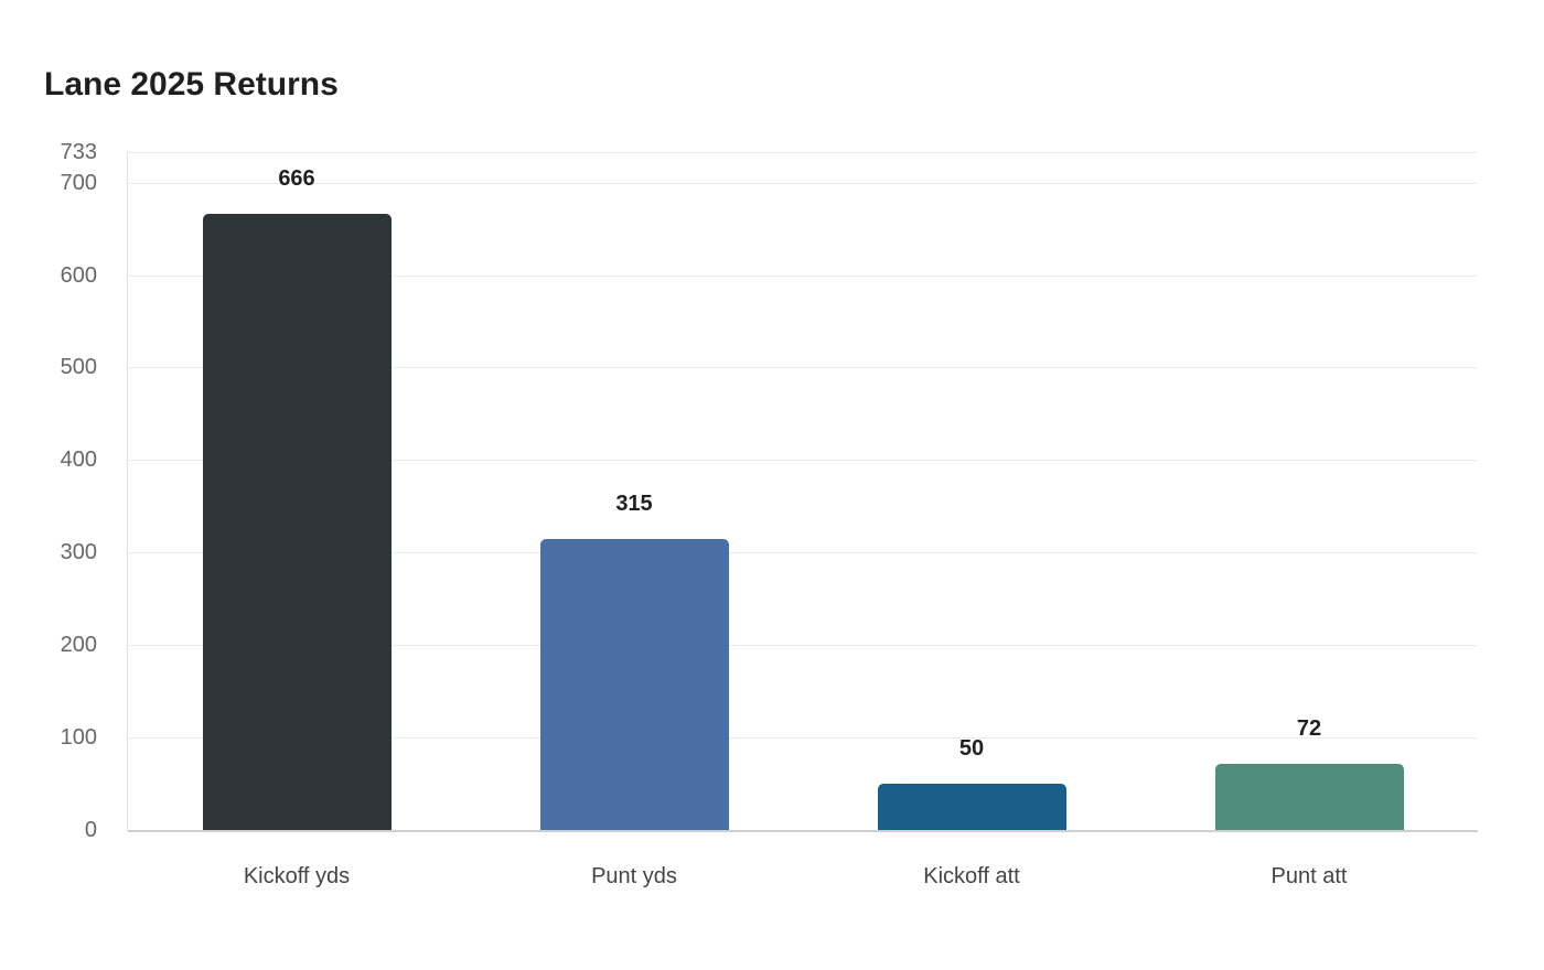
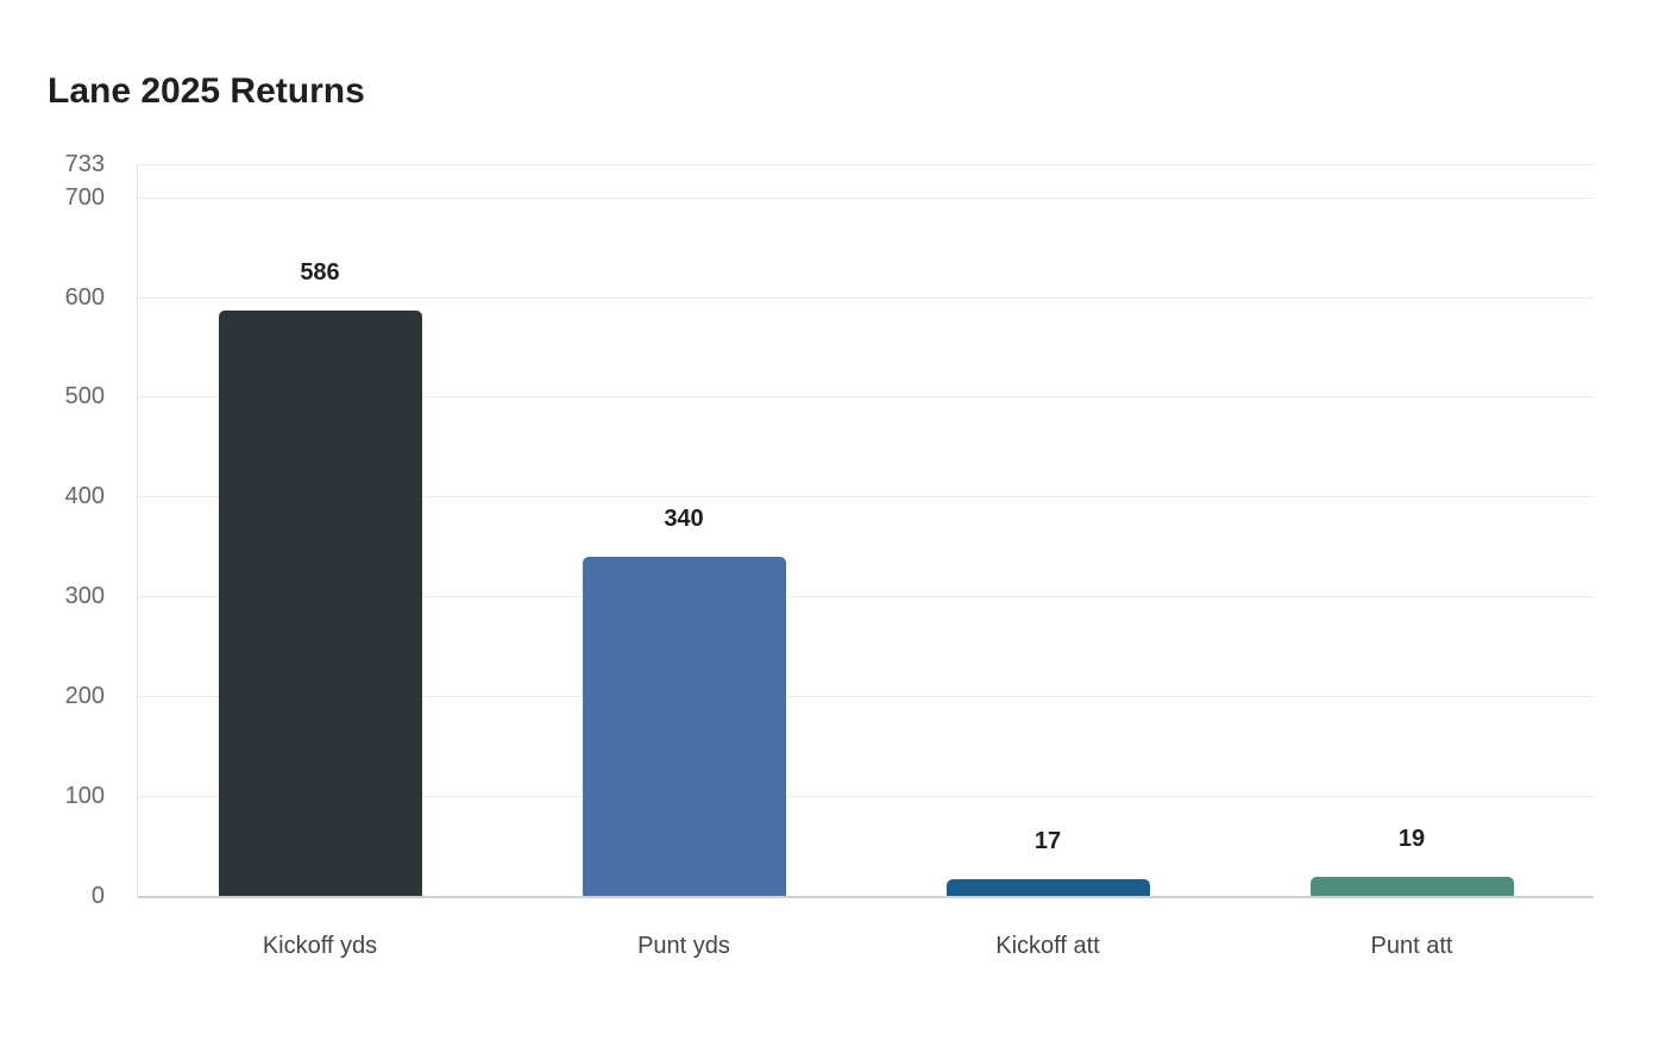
Kickoff yds: 666 -> 586
Punt yds: 315 -> 340
Kickoff att: 50 -> 17
Punt att: 72 -> 19
